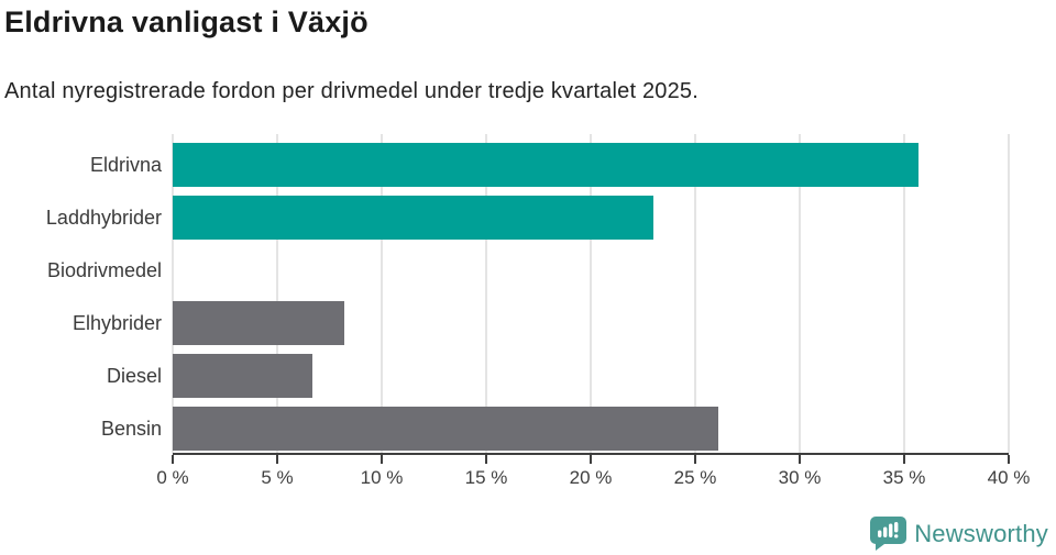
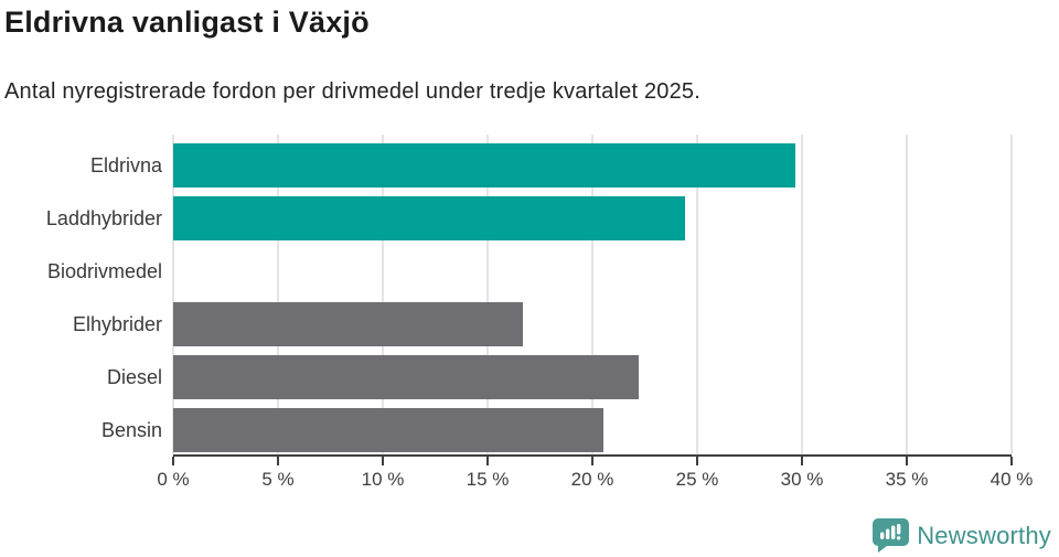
Eldrivna: 35.7% -> 29.7%
Laddhybrider: 23.0% -> 24.4%
Elhybrider: 8.2% -> 16.7%
Diesel: 6.7% -> 22.2%
Bensin: 26.1% -> 20.5%
